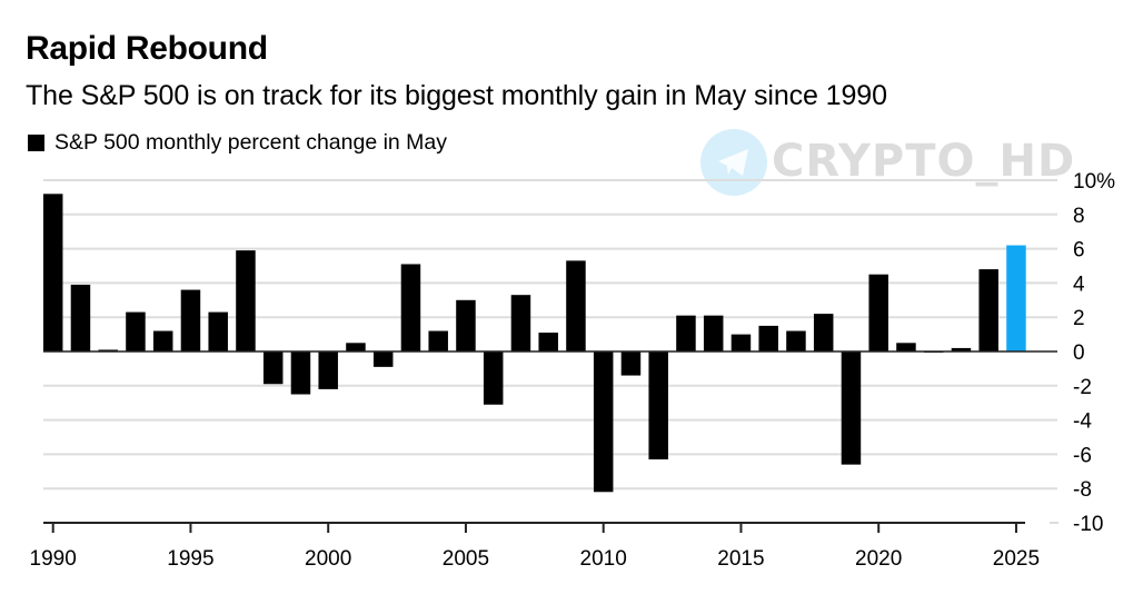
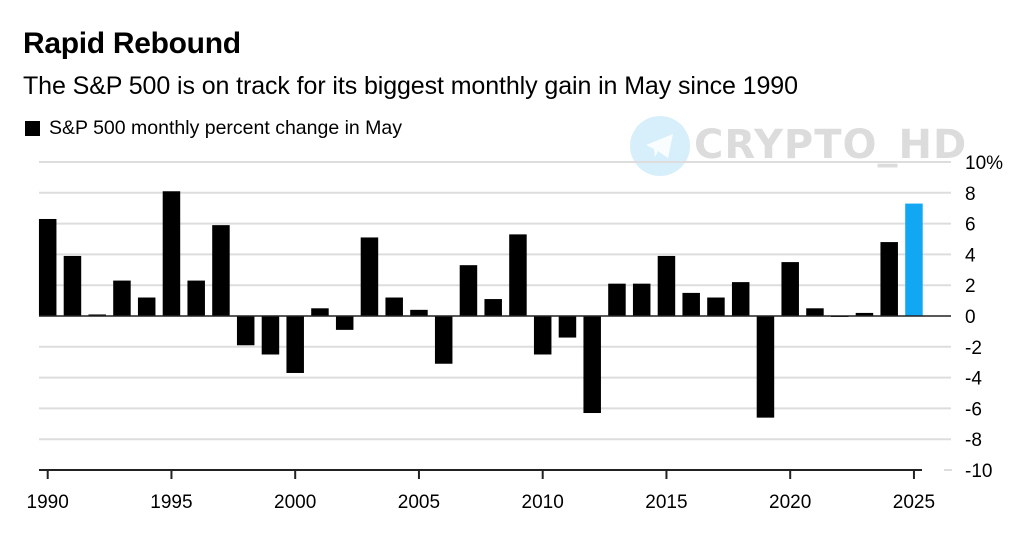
1990: 9.2% -> 6.3%
1995: 3.6% -> 8.1%
2000: -2.2% -> -3.7%
2005: 3.0% -> 0.4%
2010: -8.2% -> -2.5%
2015: 1.0% -> 3.9%
2020: 4.5% -> 3.5%
2025: 6.2% -> 7.3%
